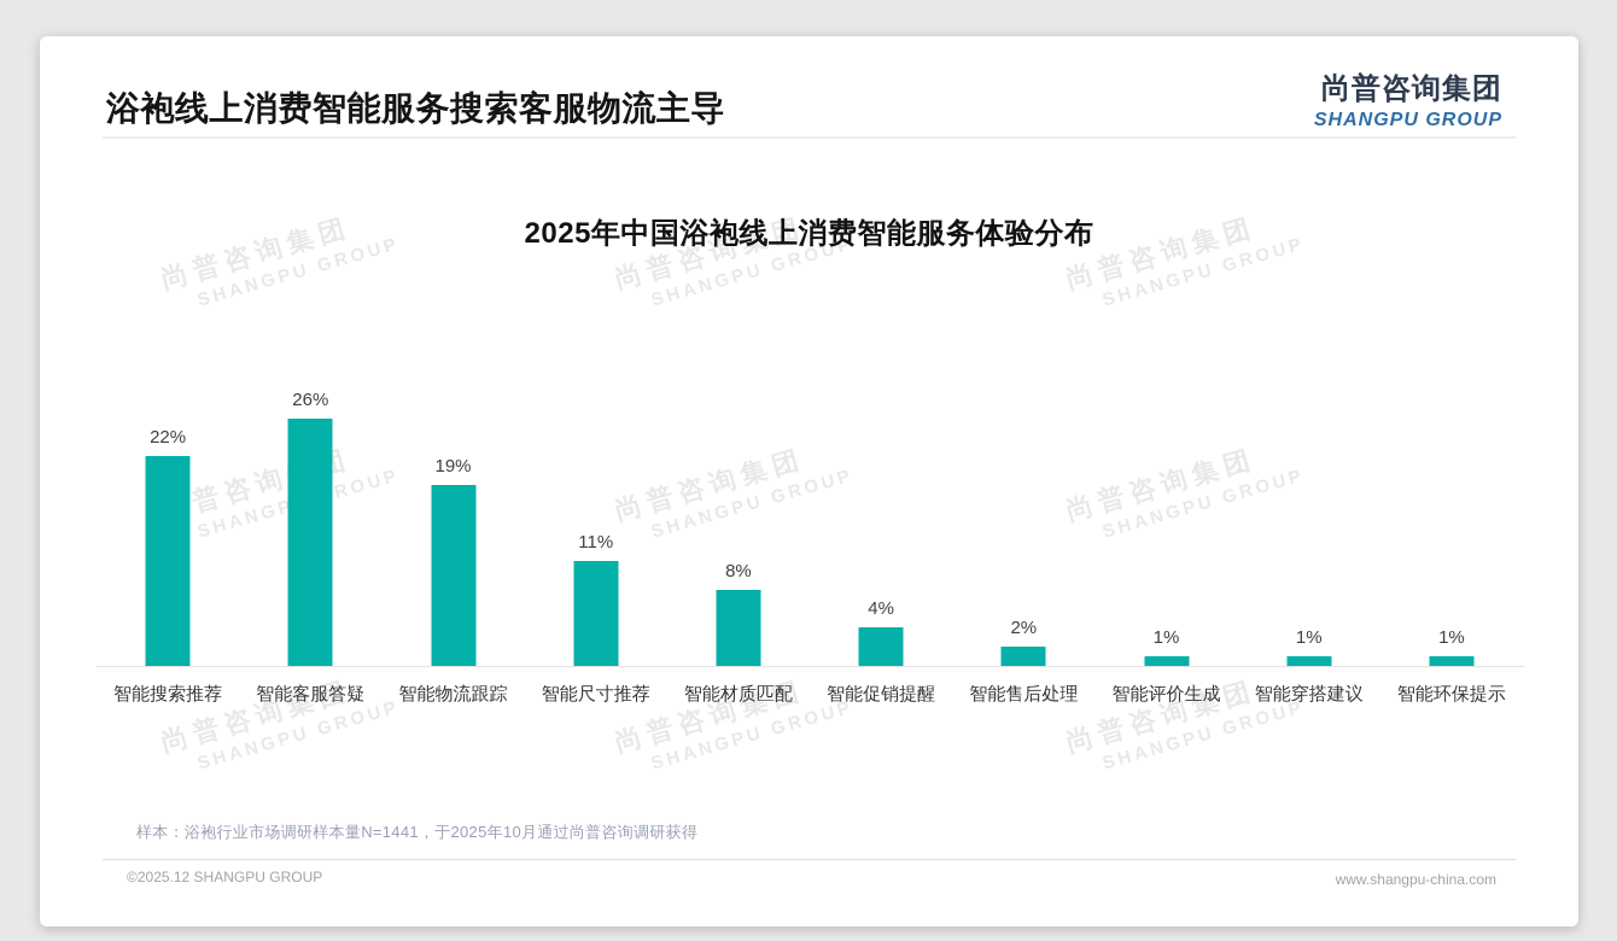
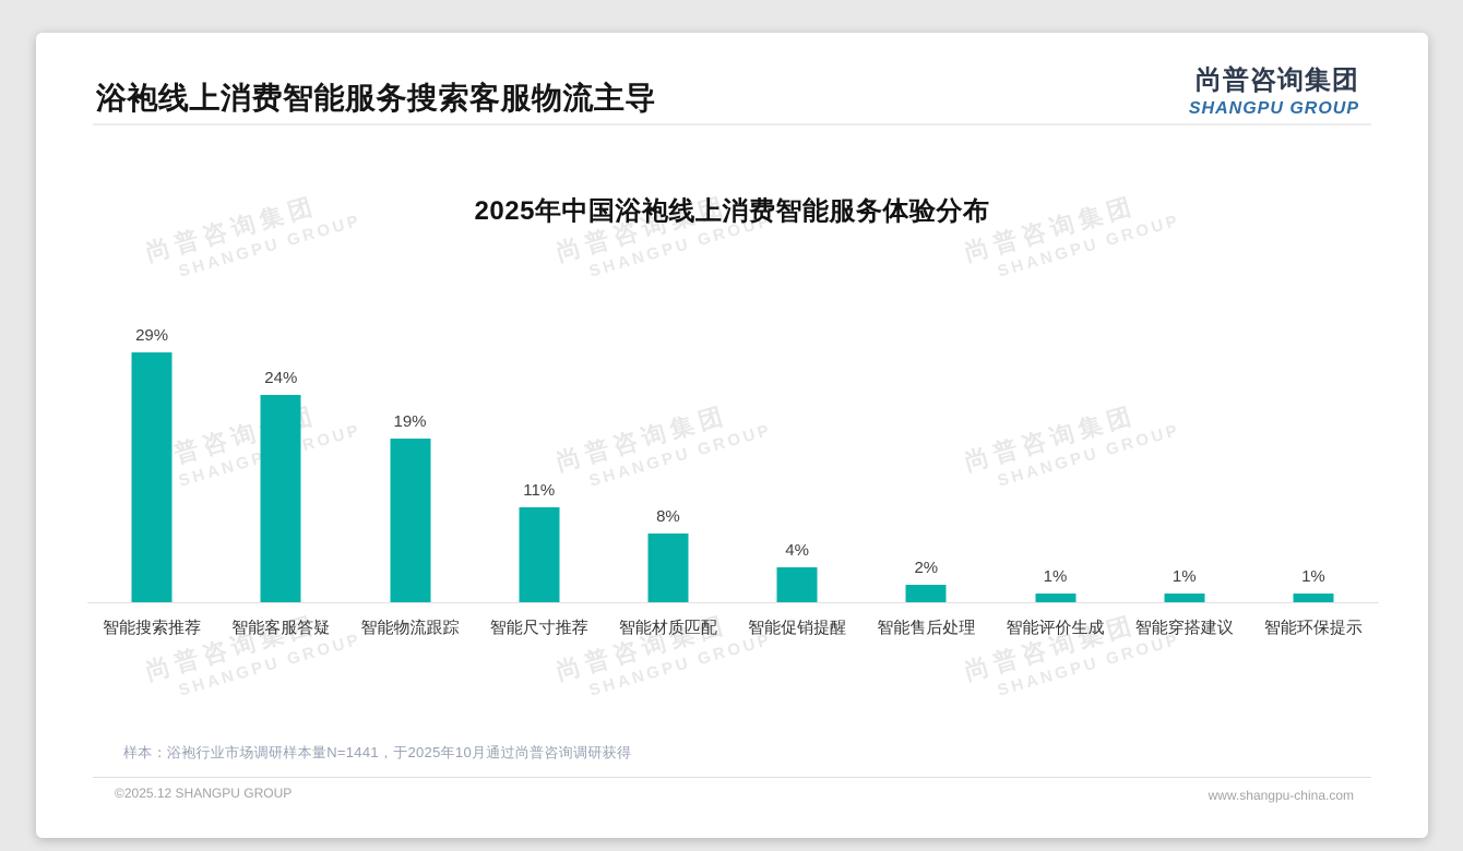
智能搜索推荐: 22% -> 29%
智能客服答疑: 26% -> 24%
